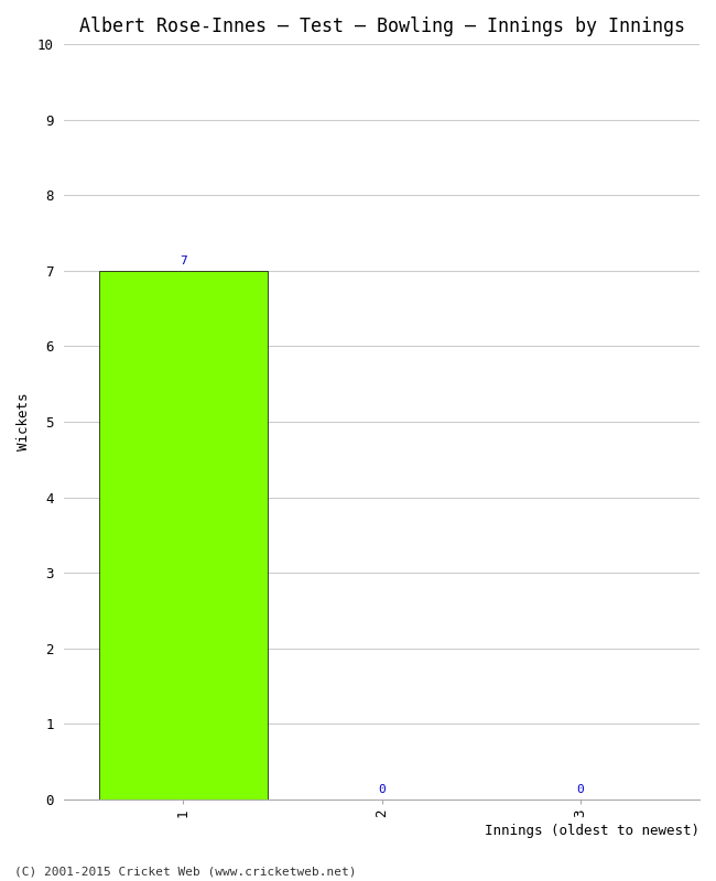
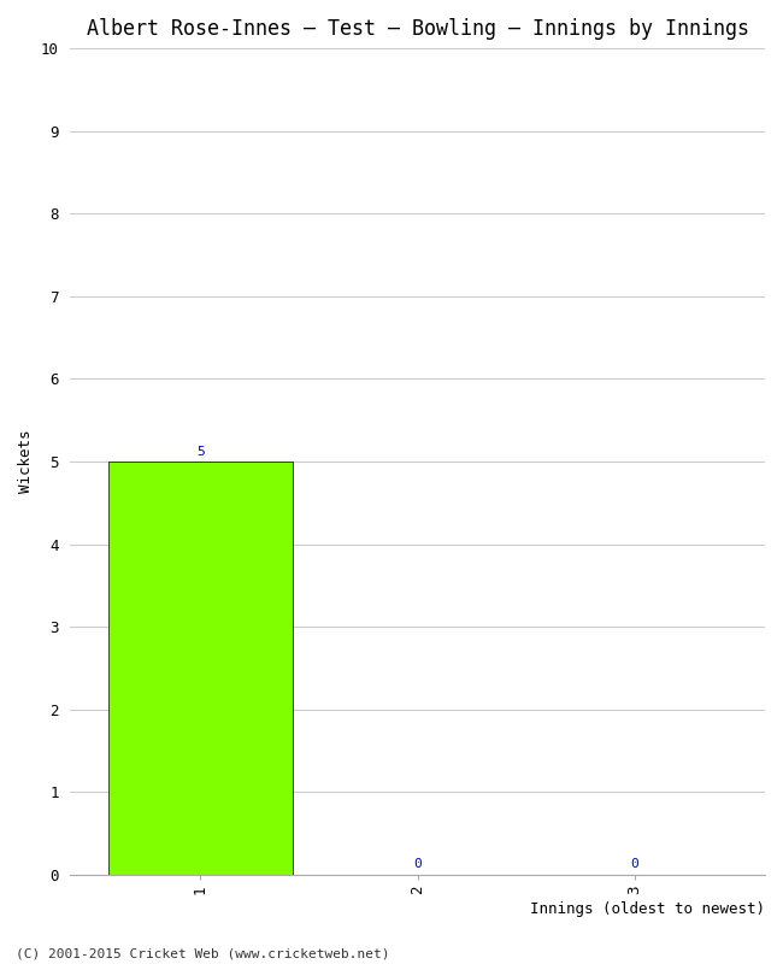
1: 7 -> 5
